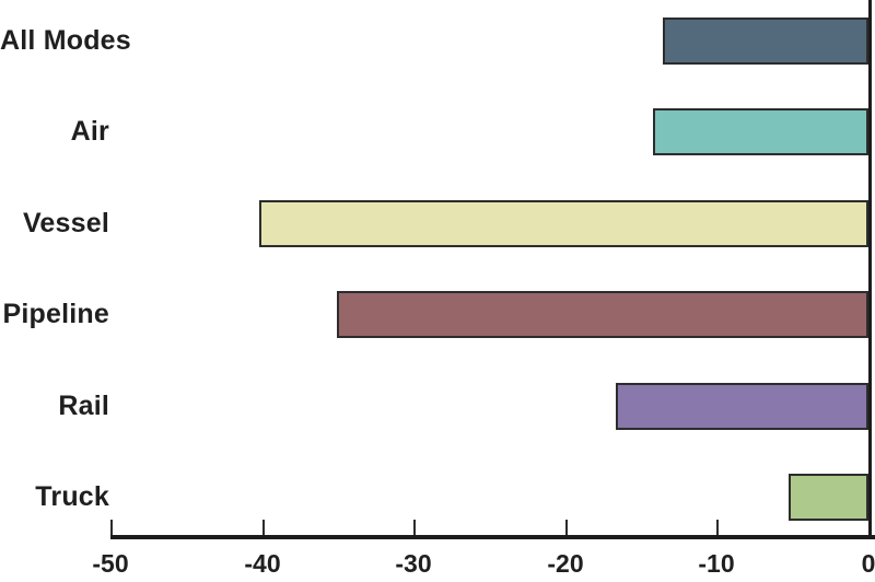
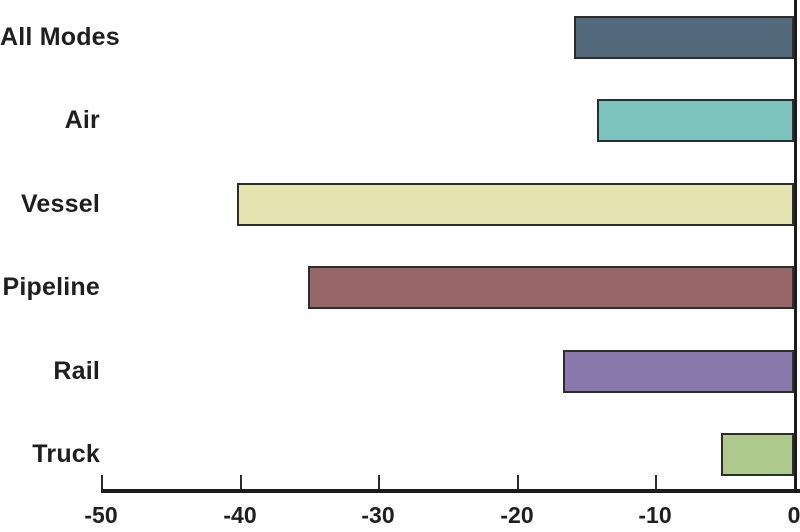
All Modes: -13.6 -> -15.9
